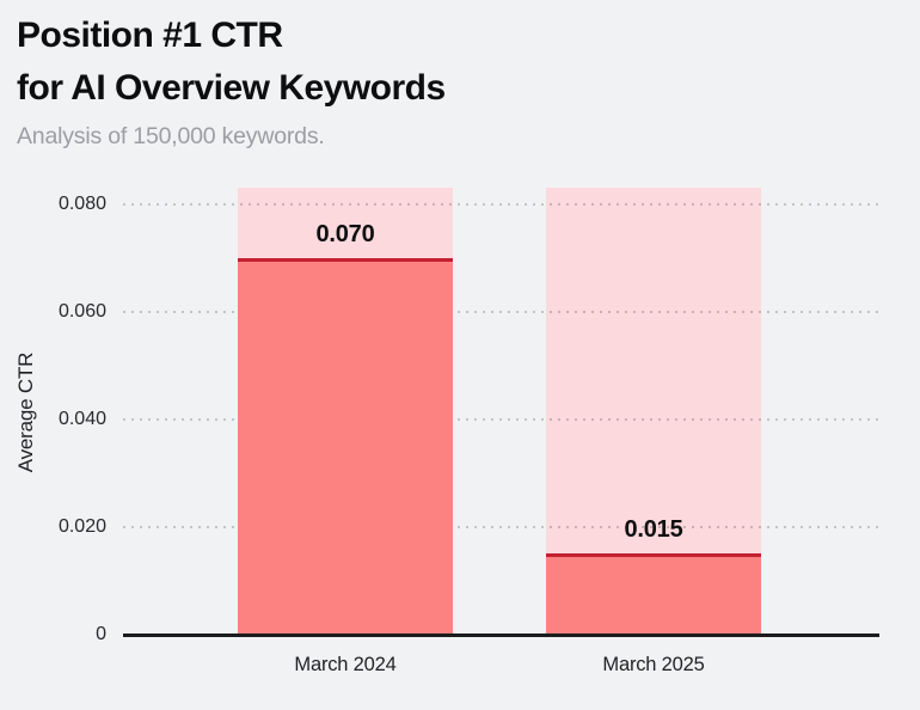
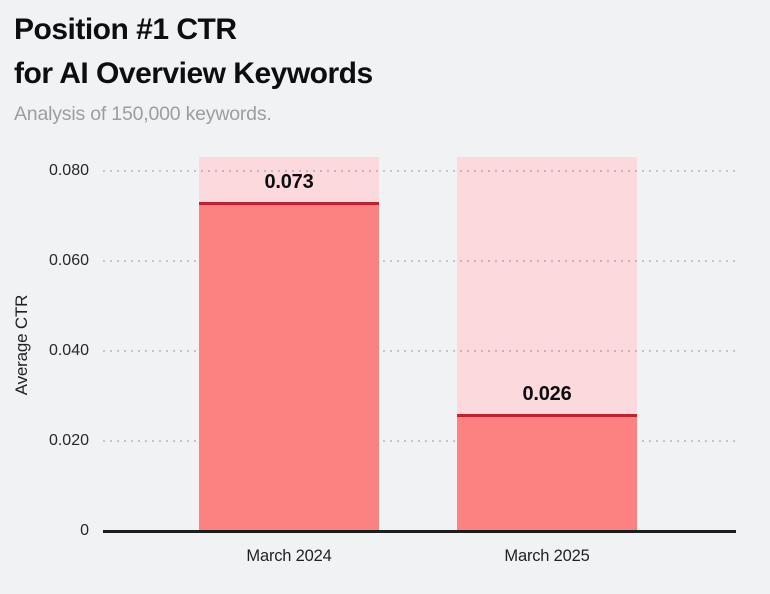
March 2024: 0.070 -> 0.073
March 2025: 0.015 -> 0.026
